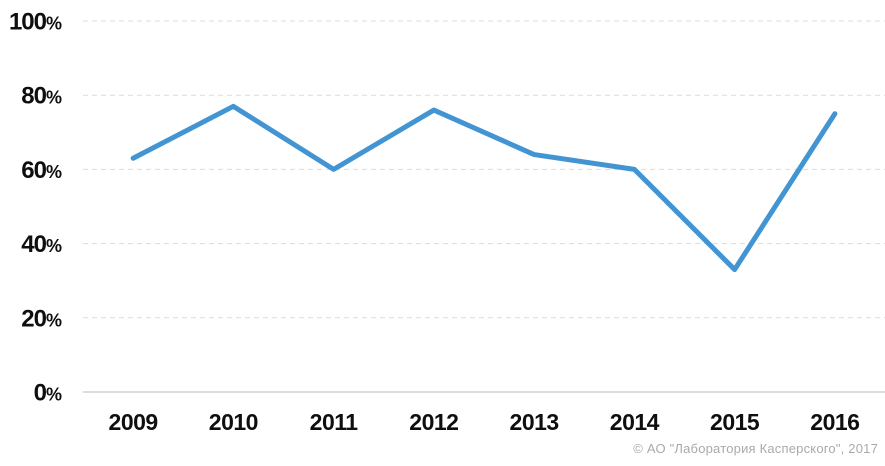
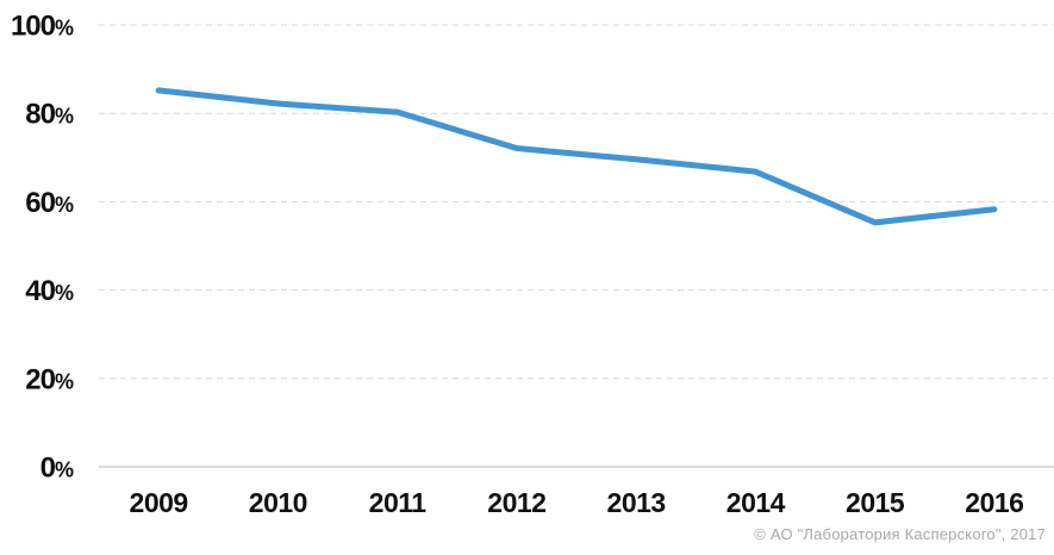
2009: 63 -> 85
2010: 77 -> 82
2011: 60 -> 80
2012: 76 -> 72
2013: 64 -> 70
2014: 60 -> 67
2015: 33 -> 55
2016: 75 -> 58
